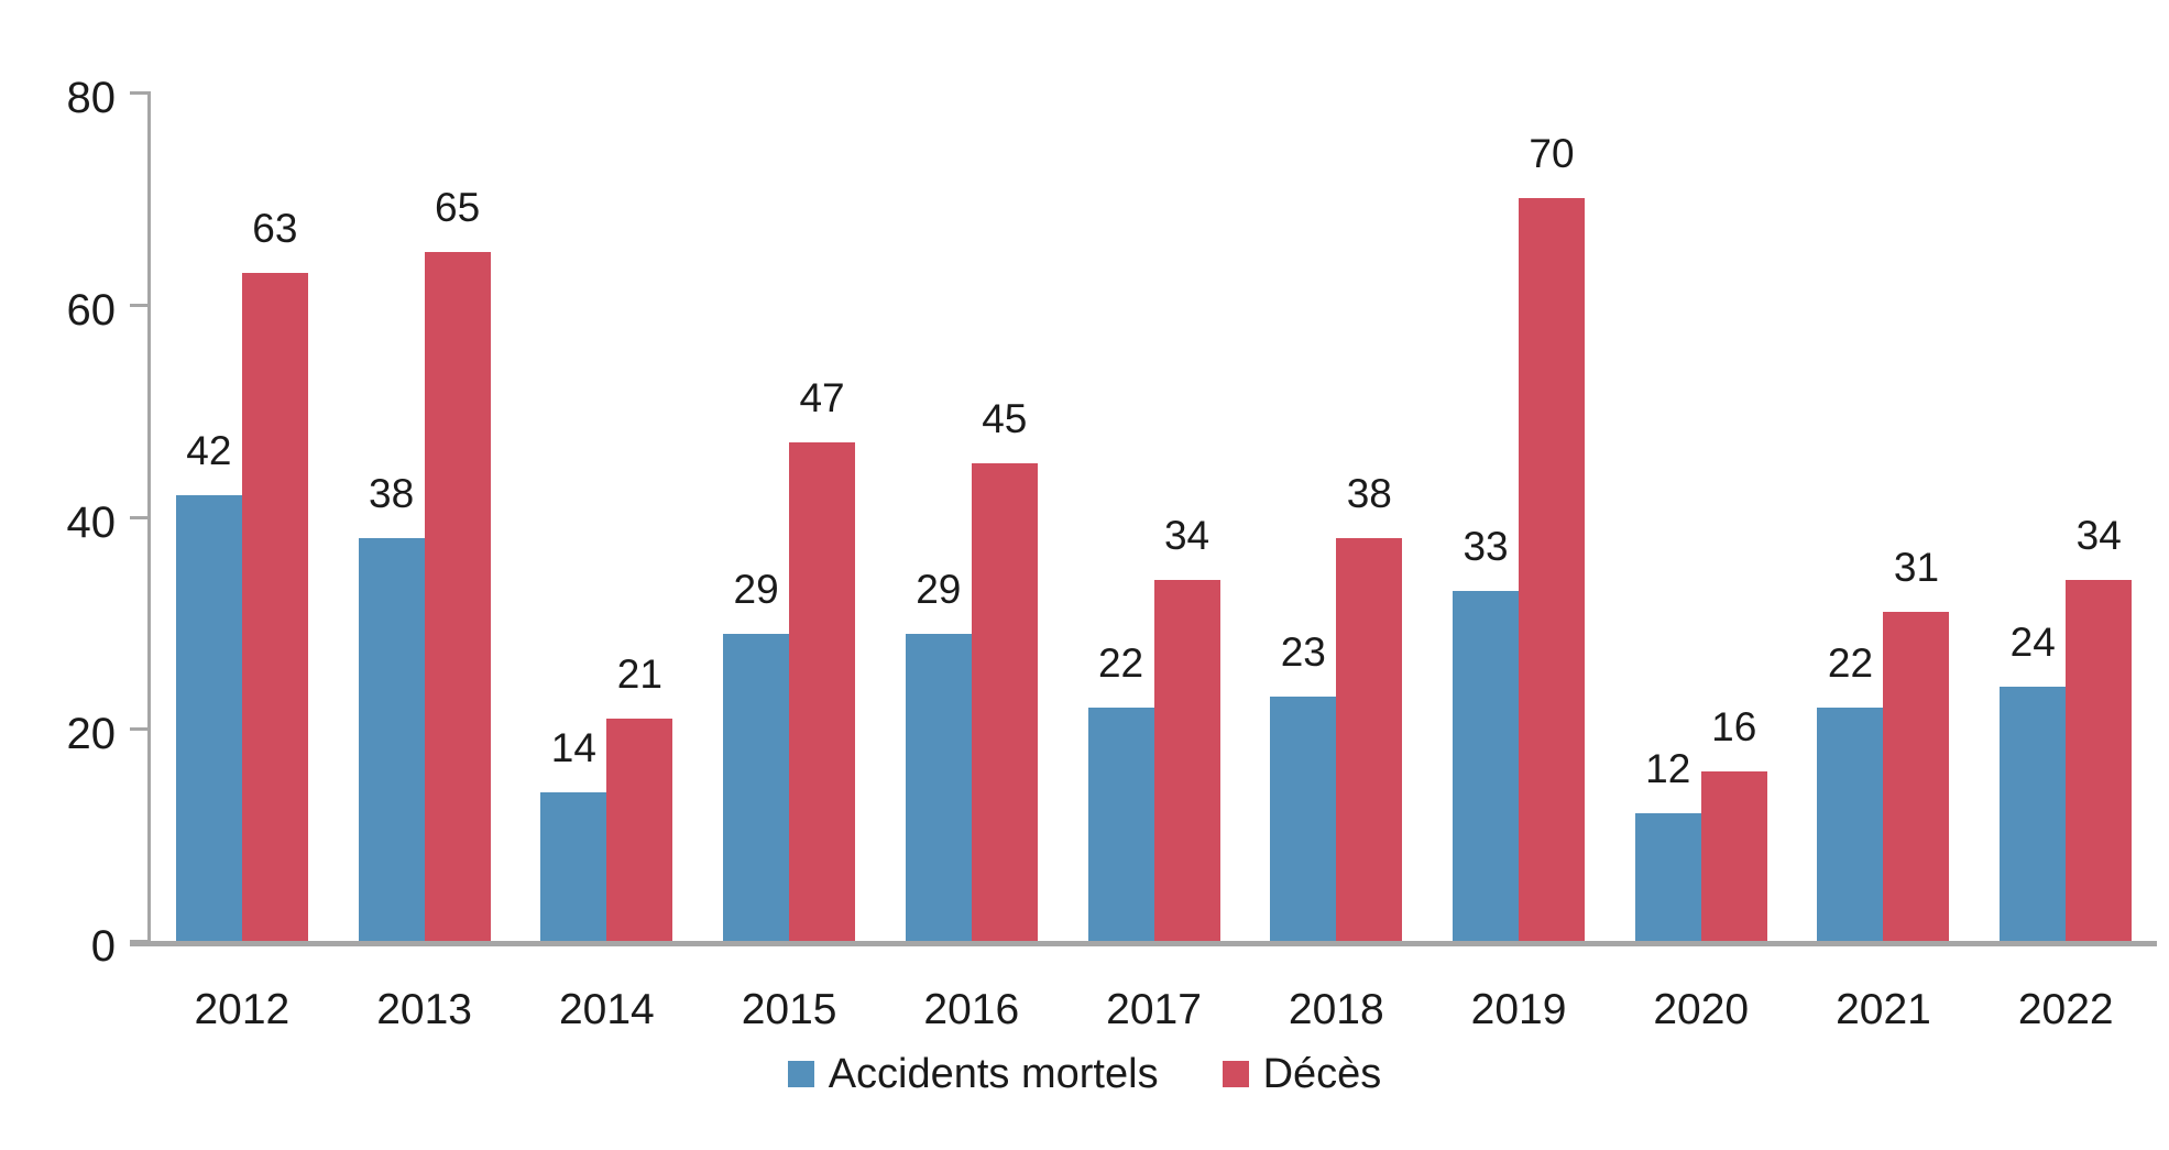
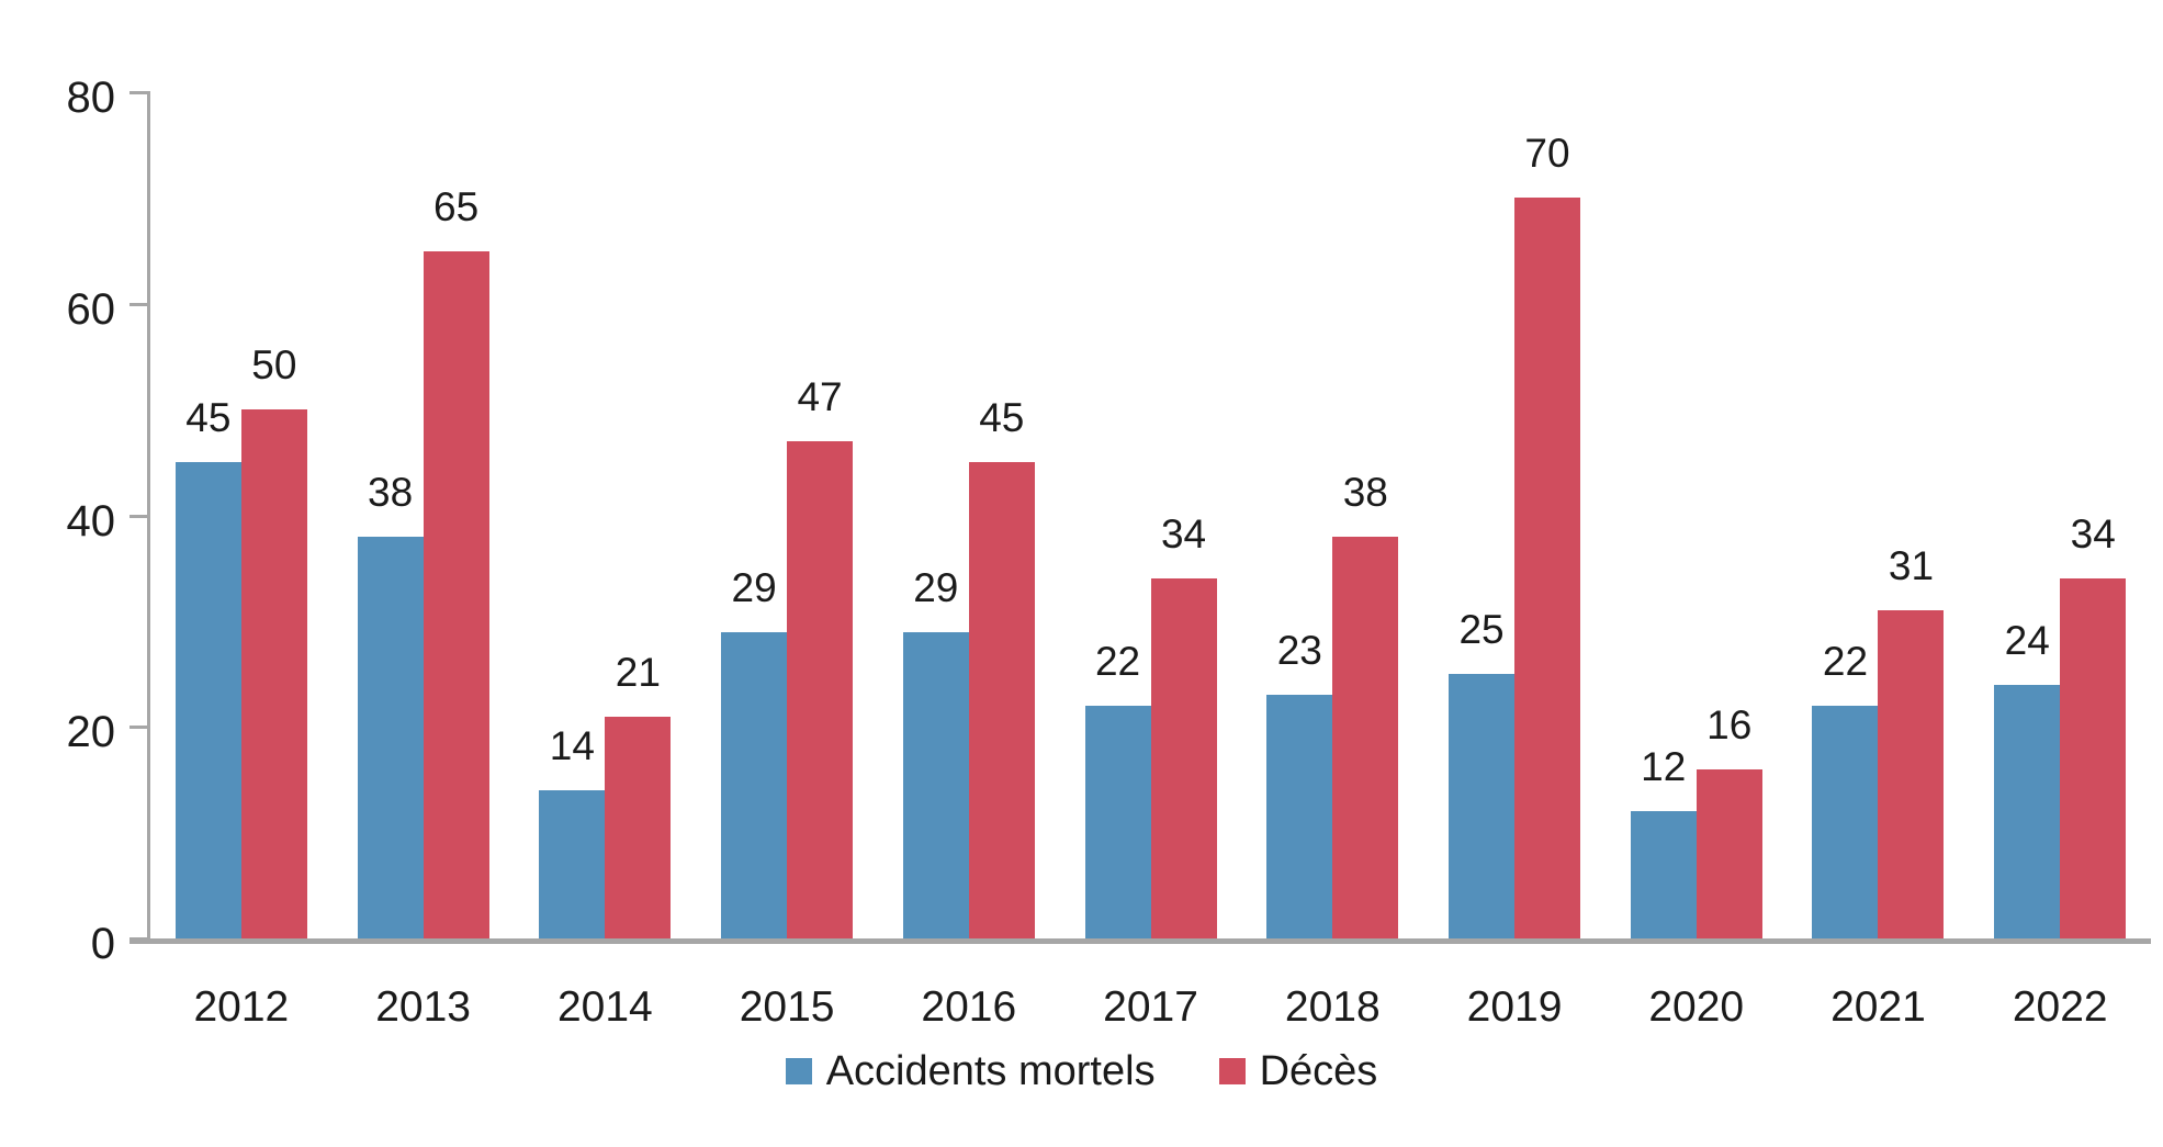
Accidents mortels/2012: 42 -> 45
Décès/2012: 63 -> 50
Accidents mortels/2019: 33 -> 25
